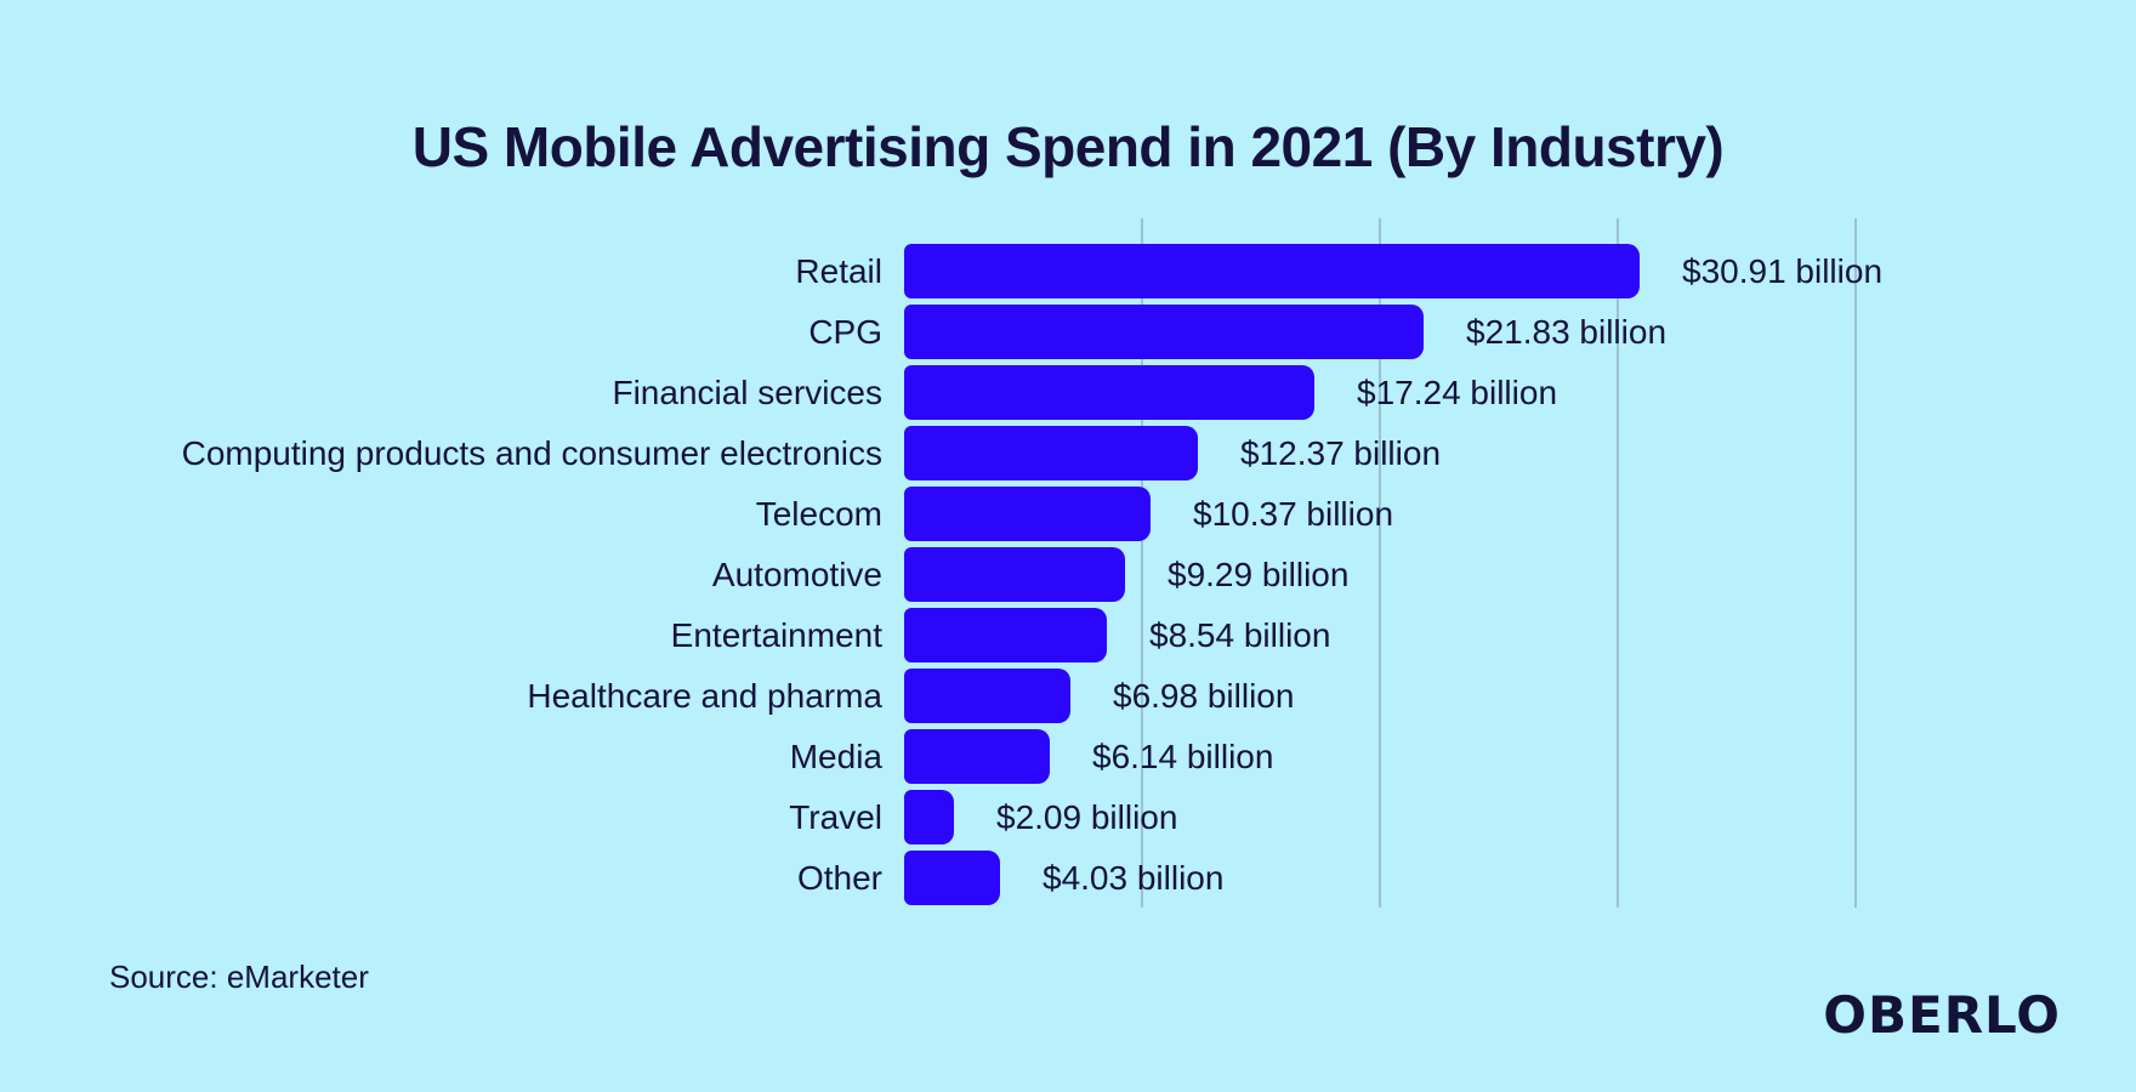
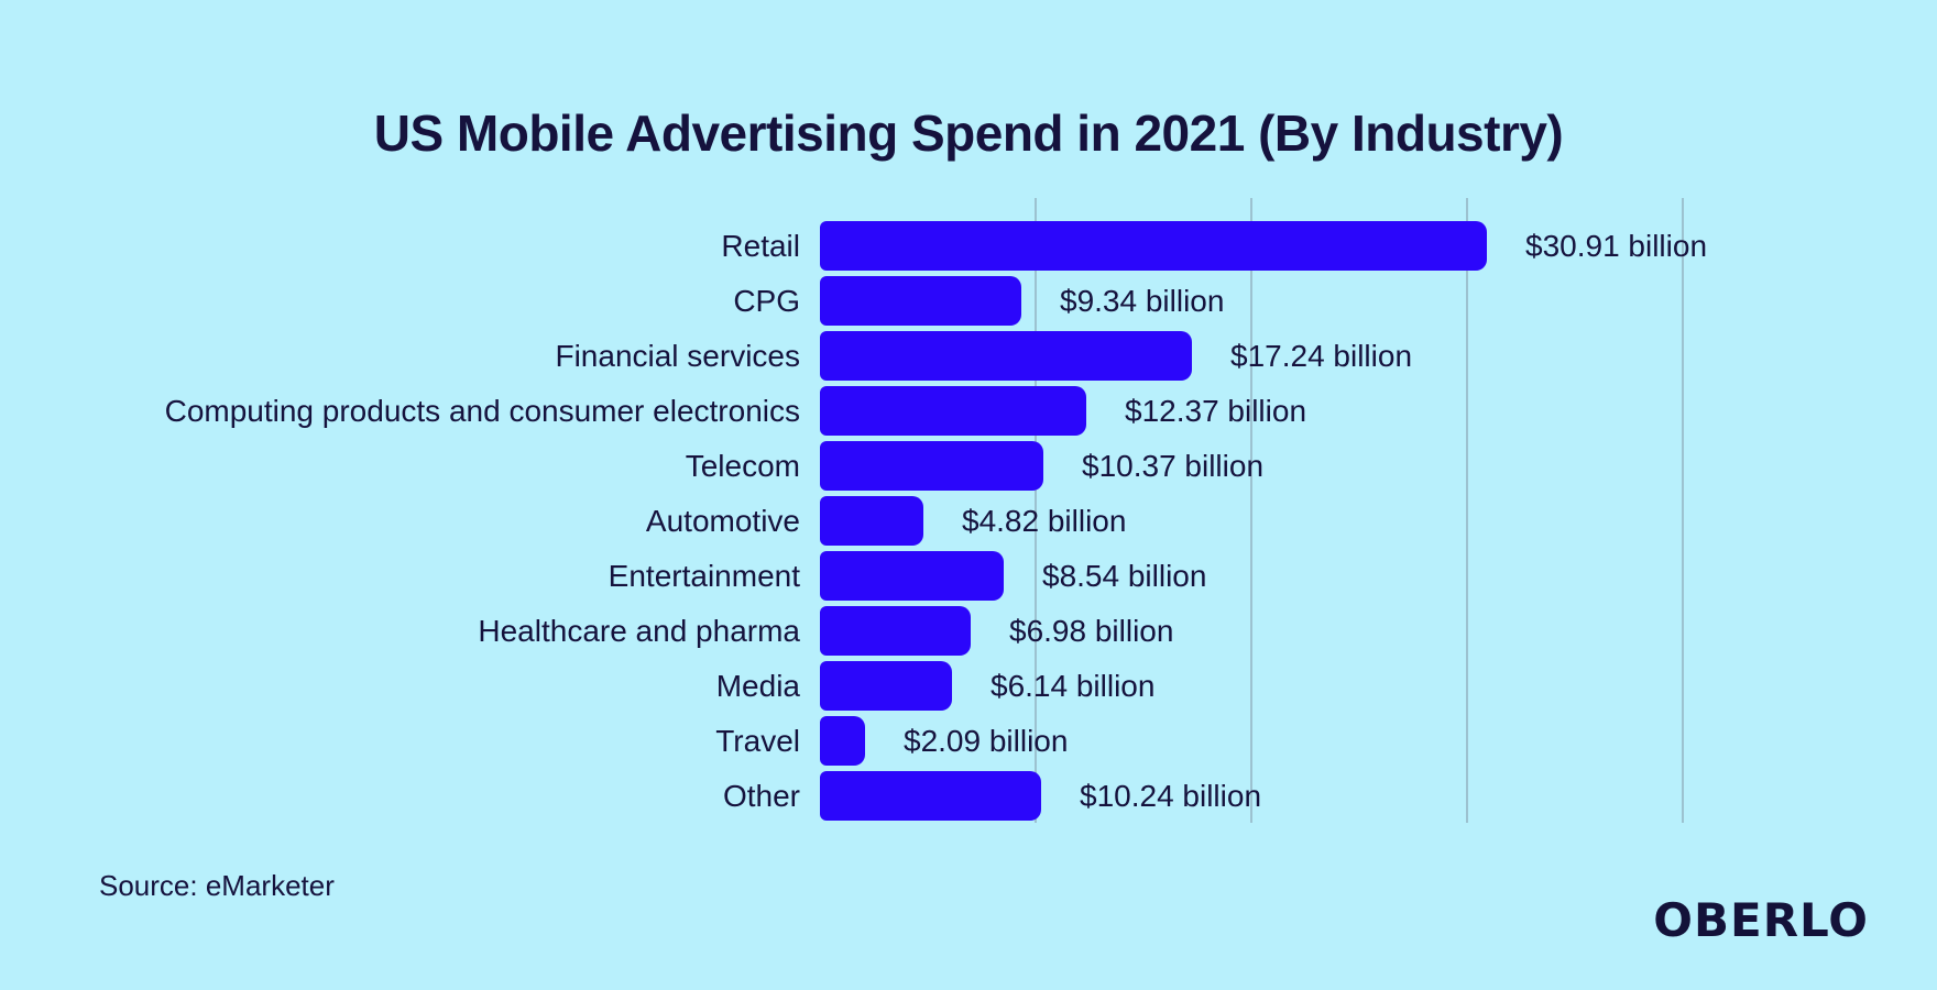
CPG: $21.83 -> $9.34
Automotive: $9.29 -> $4.82
Other: $4.03 -> $10.24
